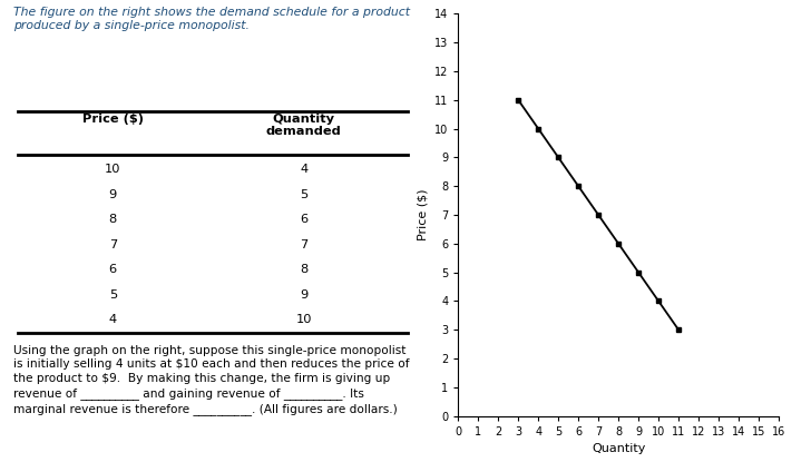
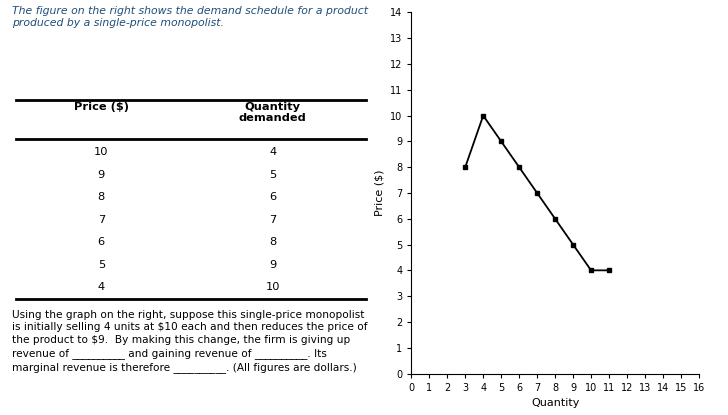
3: 11 -> 8
11: 3 -> 4
